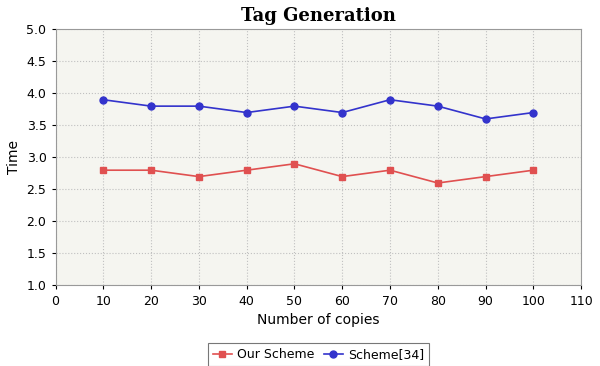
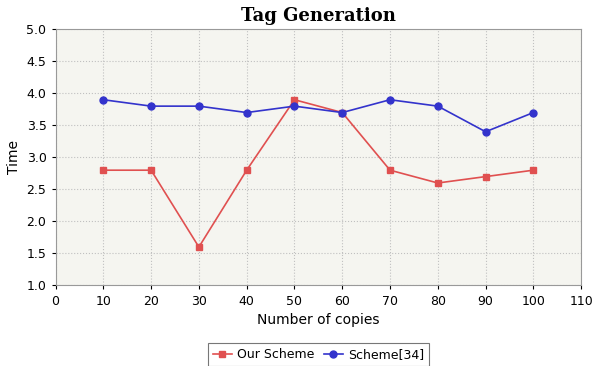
Our Scheme/30: 2.7 -> 1.6
Our Scheme/50: 2.9 -> 3.9
Our Scheme/60: 2.7 -> 3.7
Scheme[34]/90: 3.6 -> 3.4
